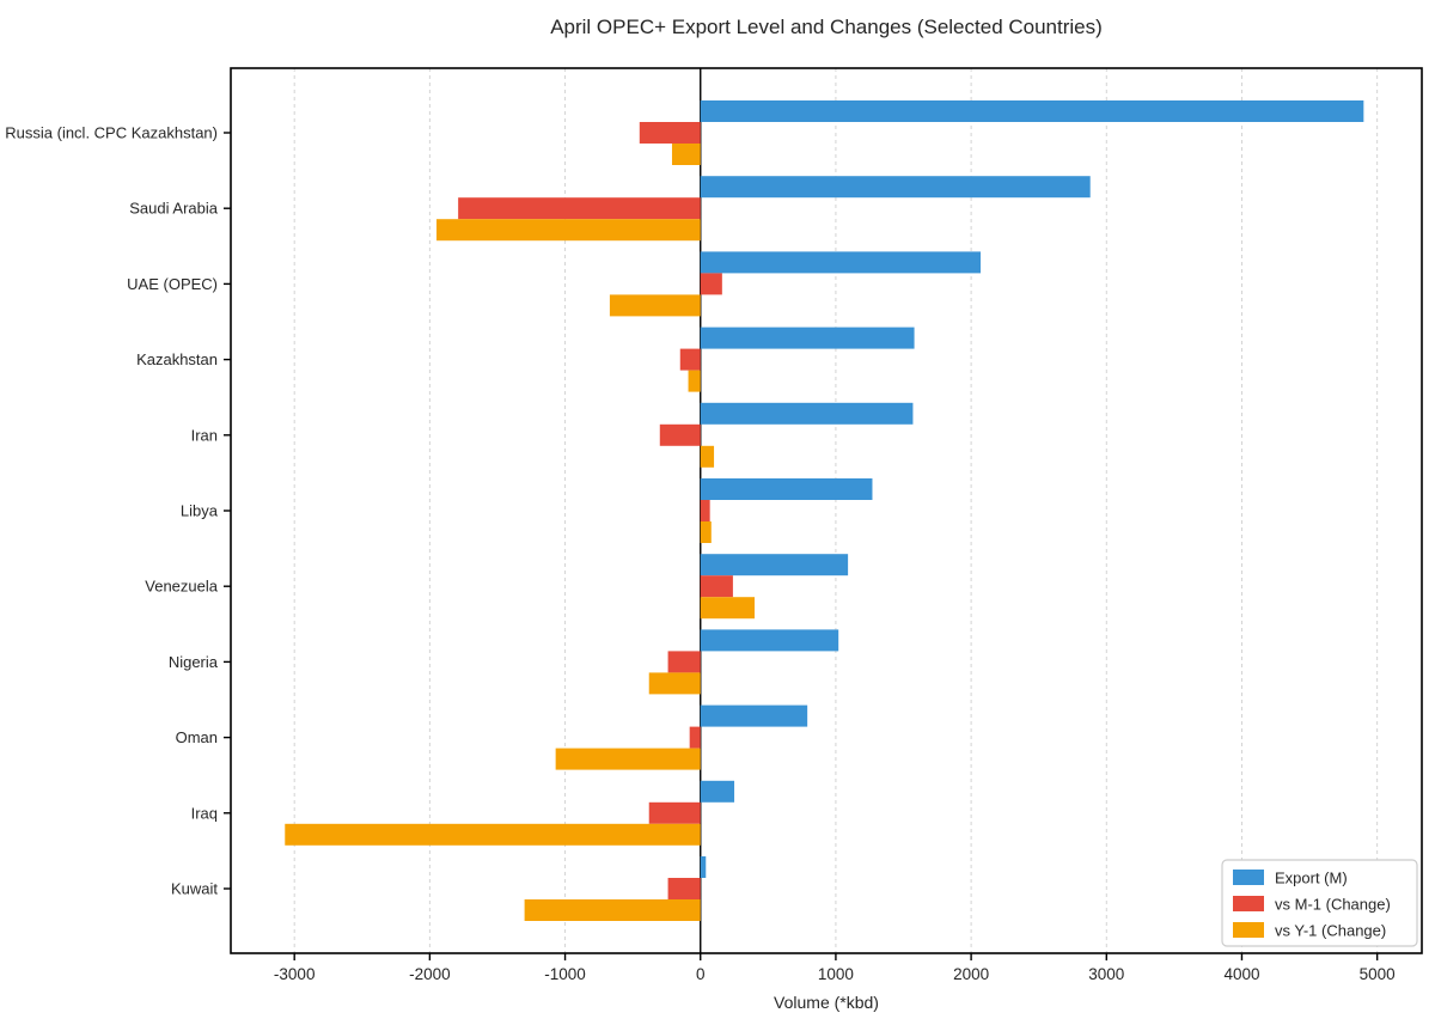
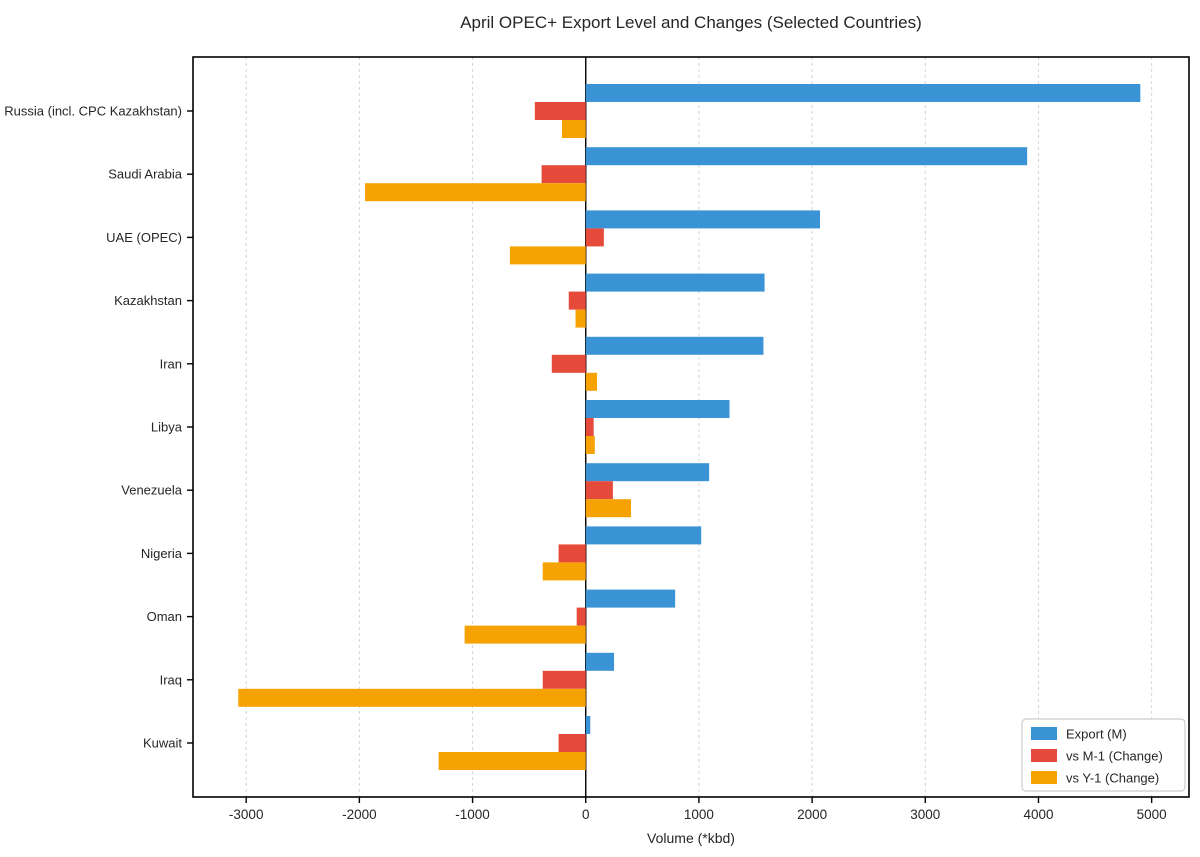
Export (M)/Saudi Arabia: 2880 -> 3900
vs M-1 (Change)/Saudi Arabia: -1790 -> -390
